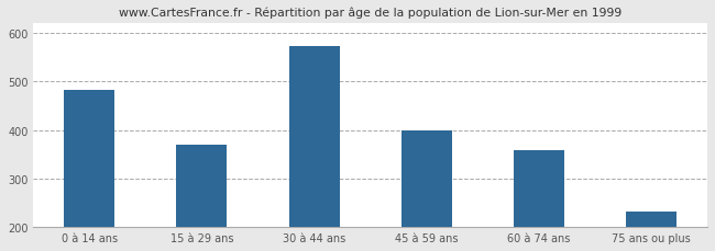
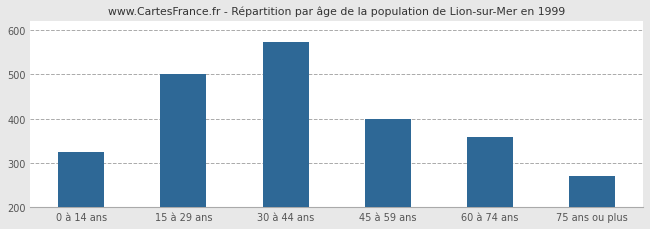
0 à 14 ans: 484 -> 325
15 à 29 ans: 370 -> 500
75 ans ou plus: 231 -> 270
